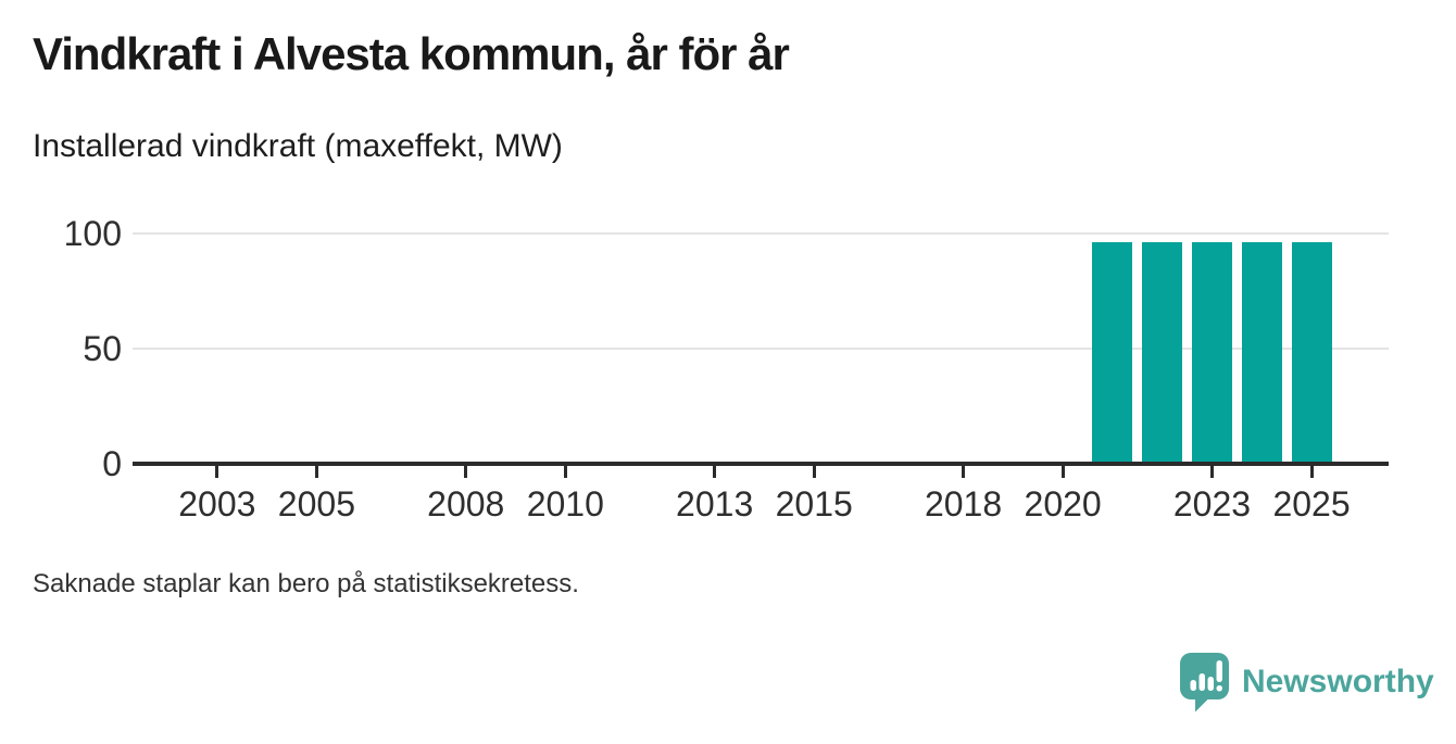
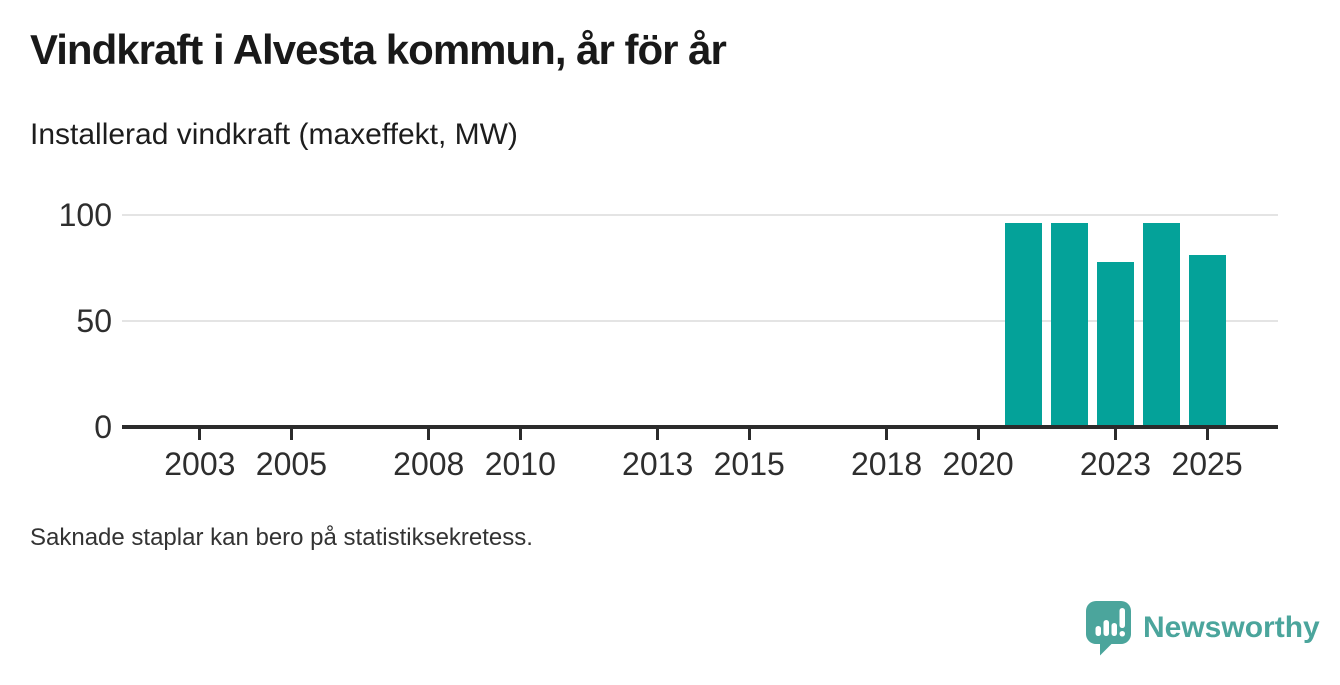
2023: 96 -> 78
2025: 96 -> 81
